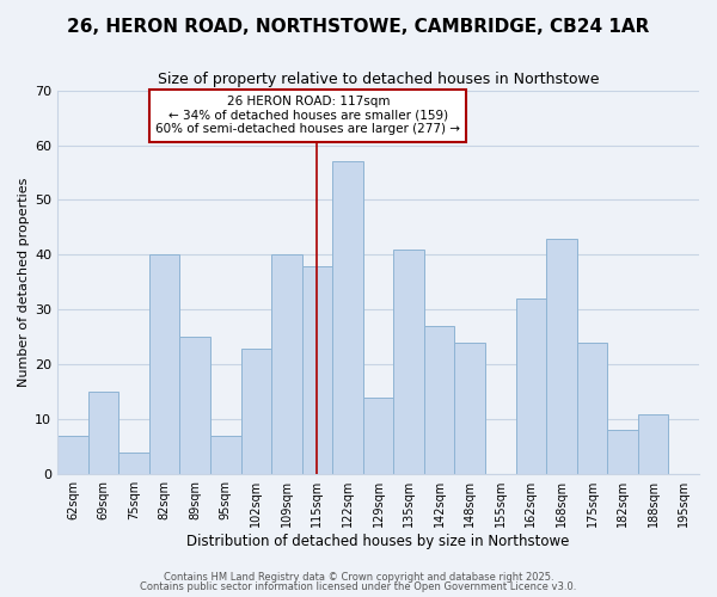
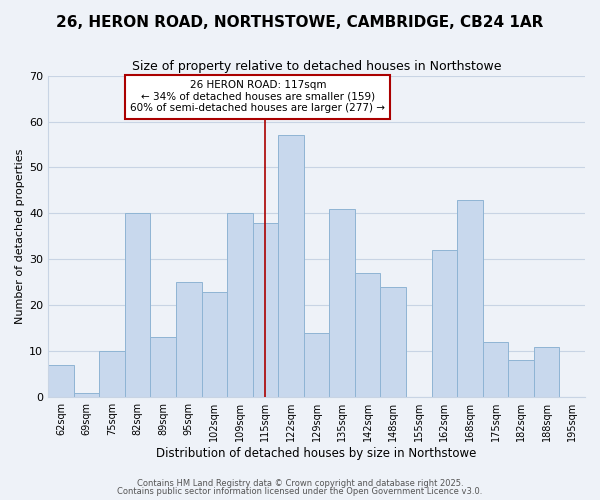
69sqm: 15 -> 1
75sqm: 4 -> 10
89sqm: 25 -> 13
95sqm: 7 -> 25
175sqm: 24 -> 12
